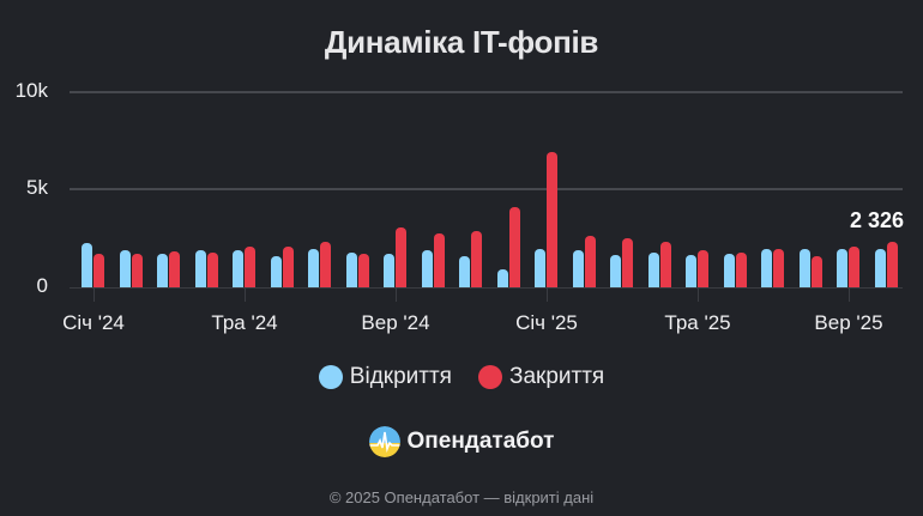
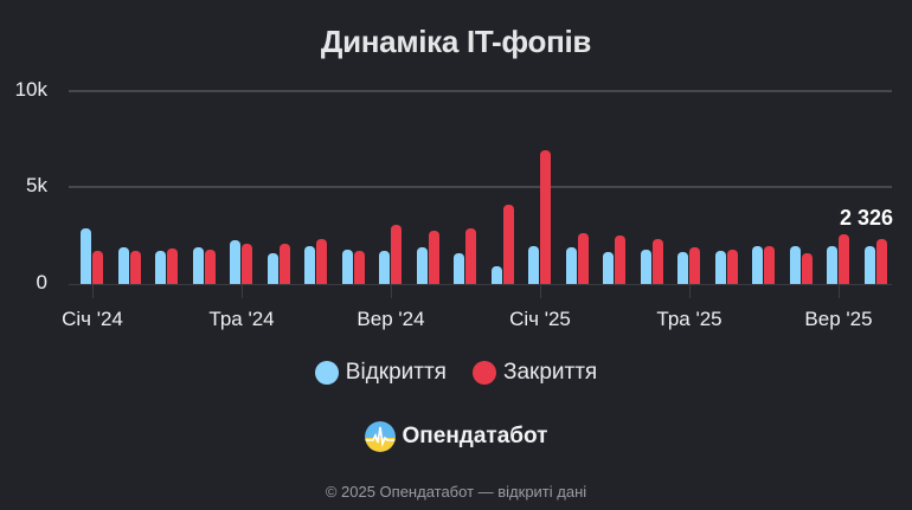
Відкриття/Січ '24: 2.3k -> 2.9k
Відкриття/Тра '24: 1.9k -> 2.3k
Закриття/Вер '25: 2.1k -> 2.6k
